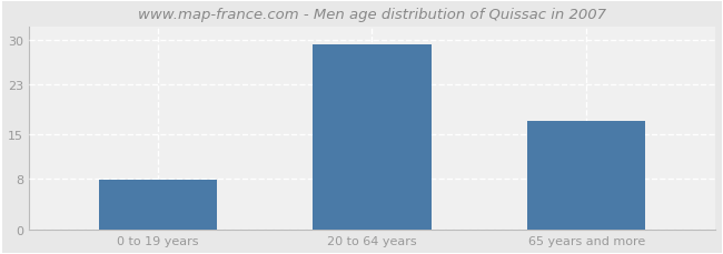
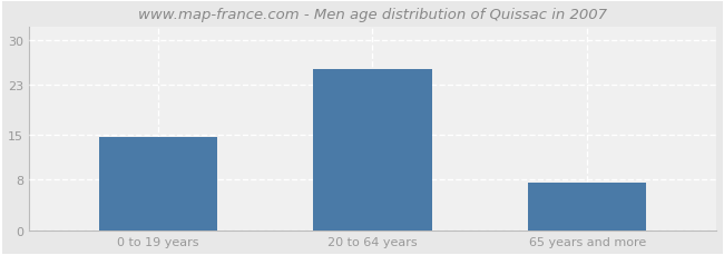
0 to 19 years: 7.9 -> 14.8
20 to 64 years: 29.2 -> 25.4
65 years and more: 17.2 -> 7.6
